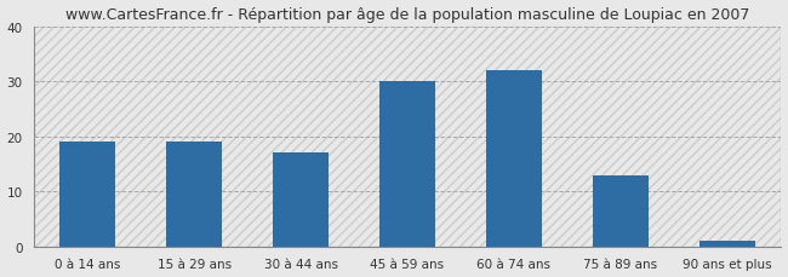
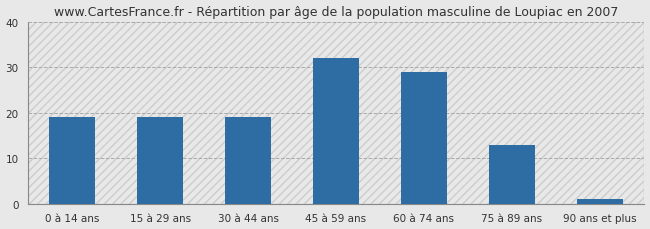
30 à 44 ans: 17 -> 19
45 à 59 ans: 30 -> 32
60 à 74 ans: 32 -> 29
